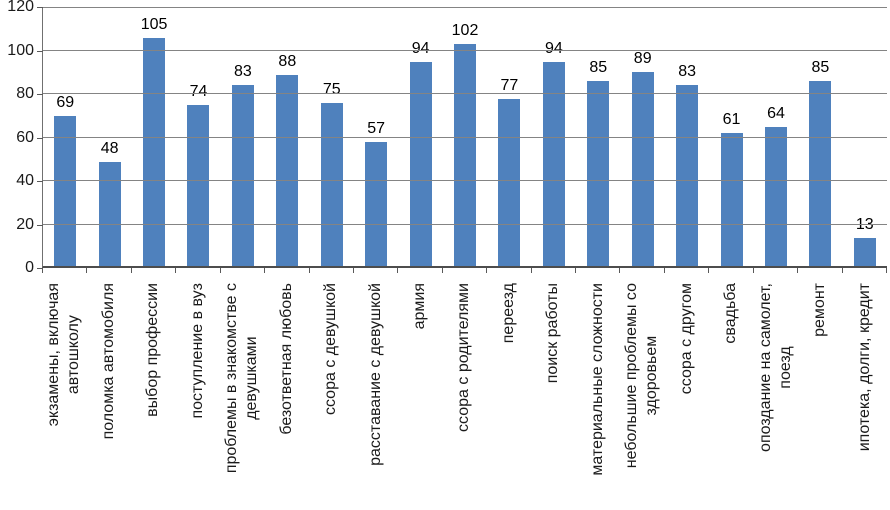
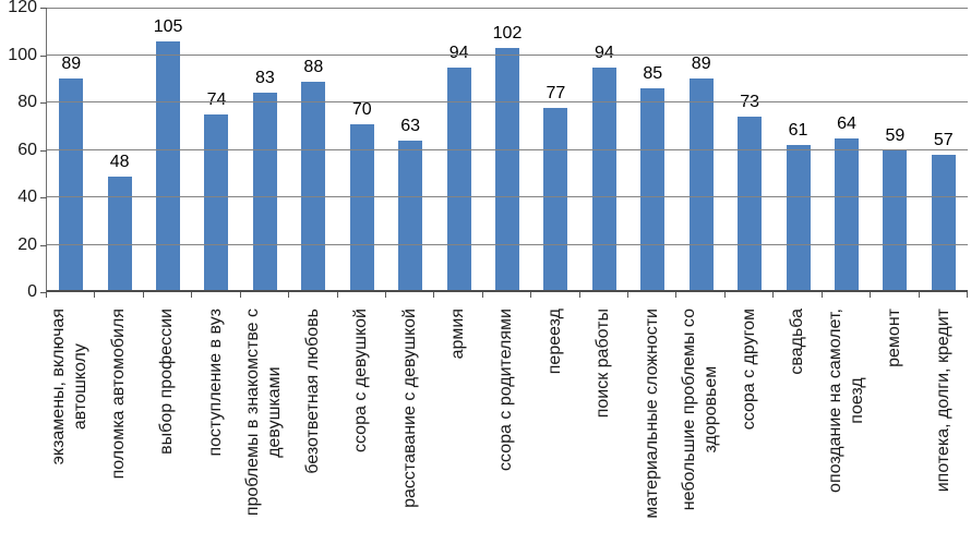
экзамены, включая автошколу: 69 -> 89
ссора с девушкой: 75 -> 70
расставание с девушкой: 57 -> 63
ссора с другом: 83 -> 73
ремонт: 85 -> 59
ипотека, долги, кредит: 13 -> 57
